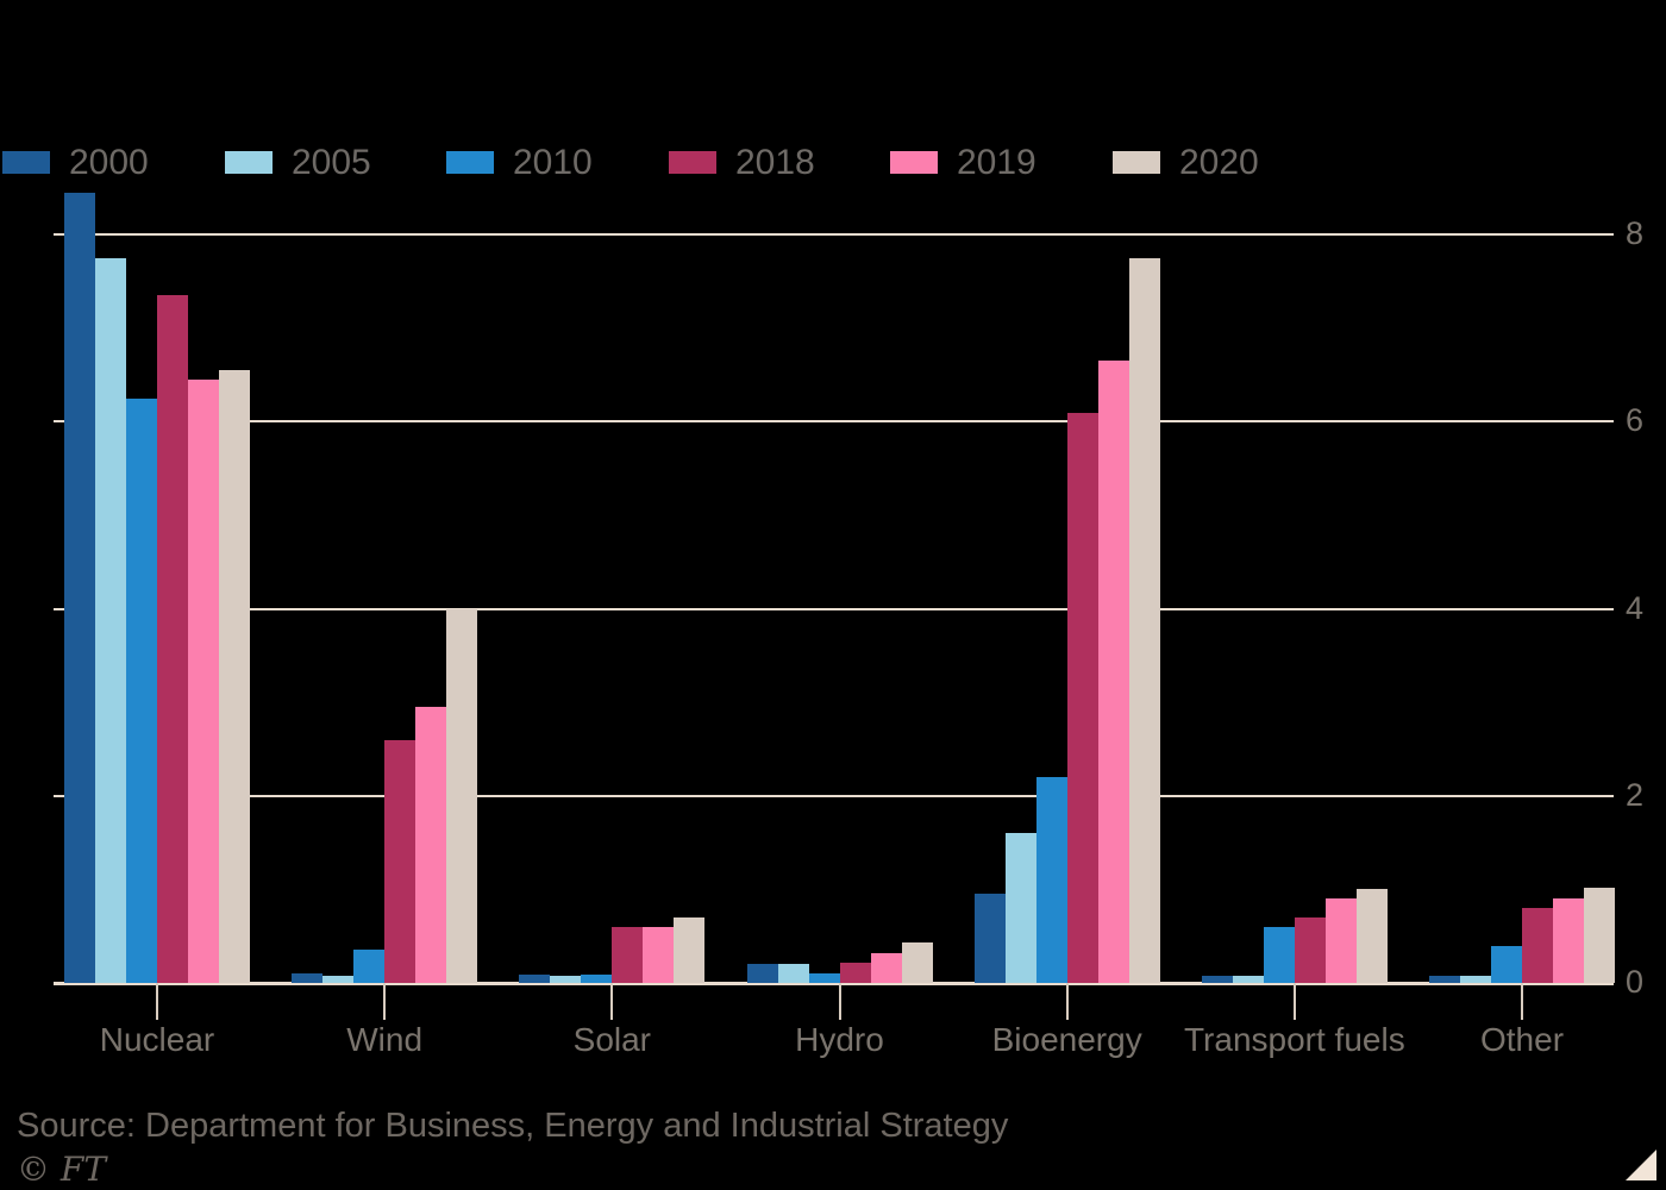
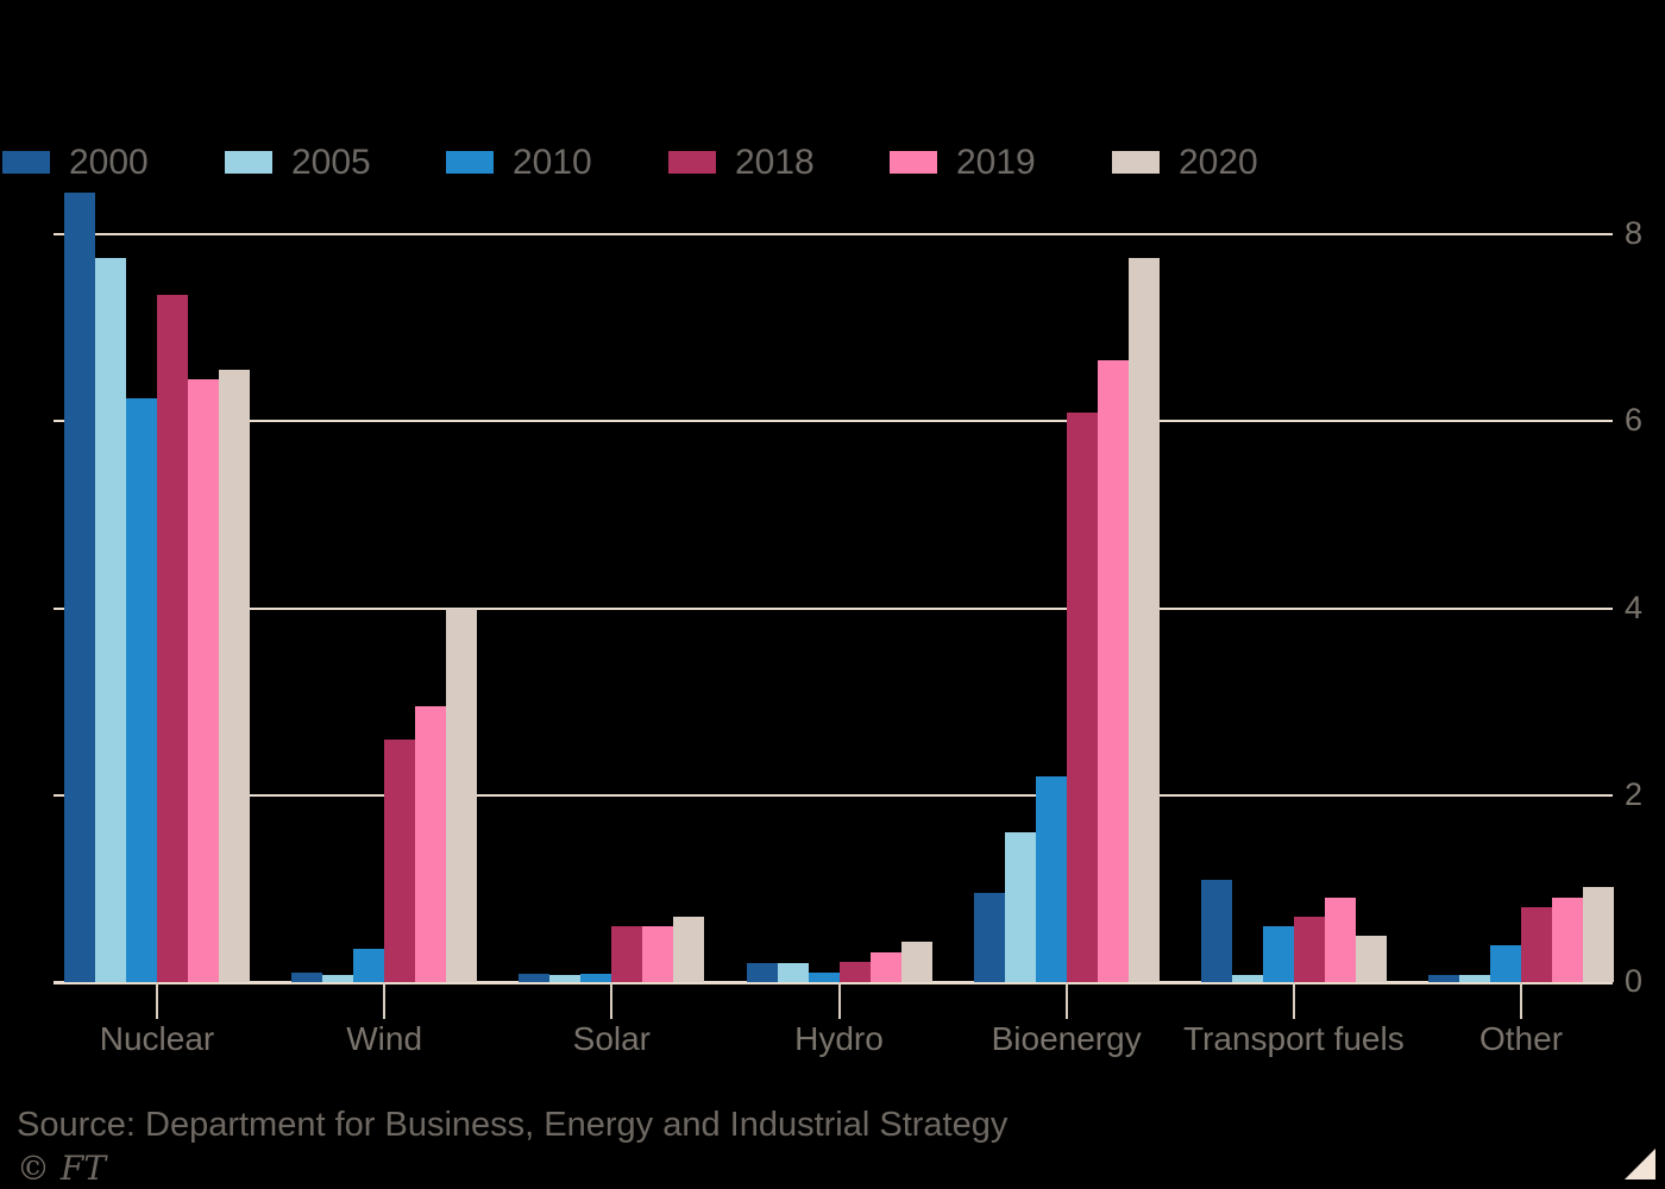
2000/Transport fuels: 0.1 -> 1.1
2020/Transport fuels: 1.0 -> 0.5
